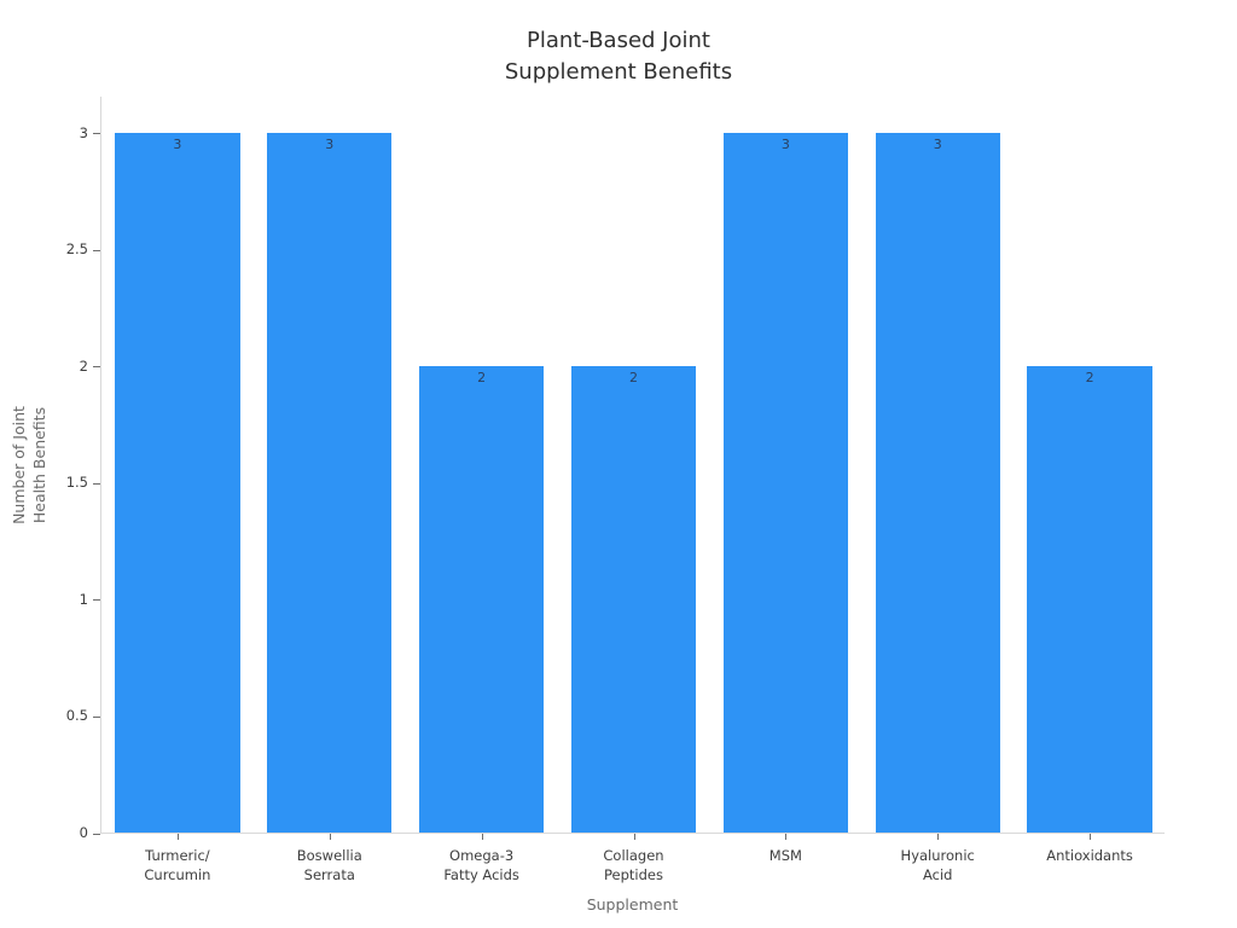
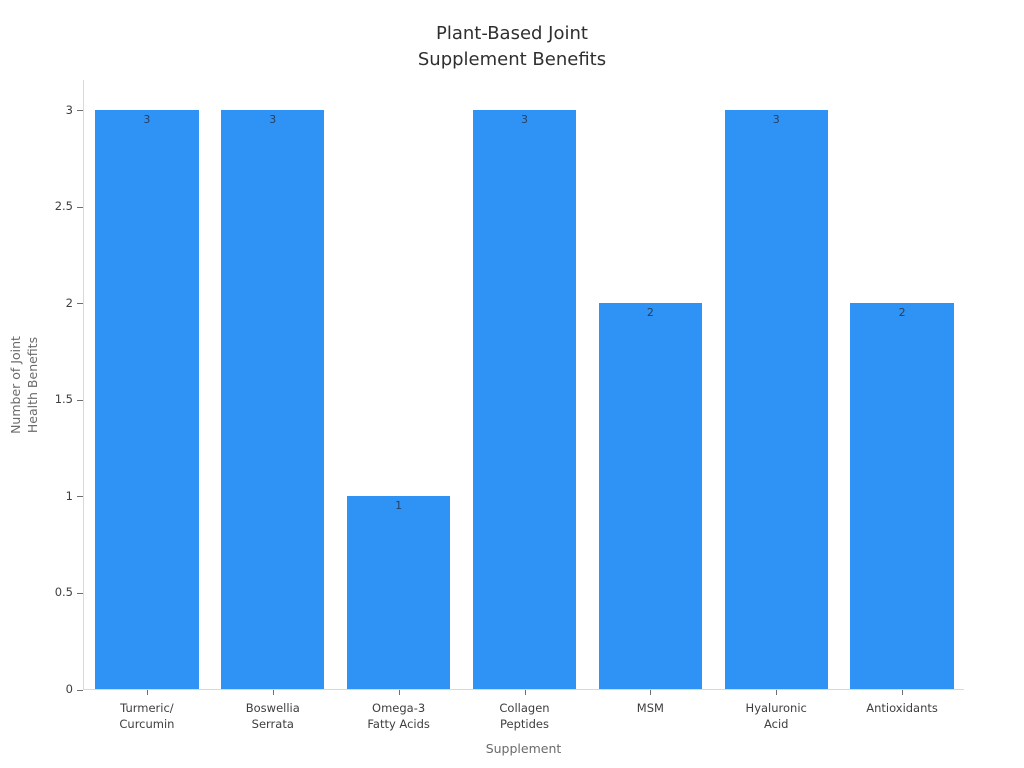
Omega-3 Fatty Acids: 2 -> 1
Collagen Peptides: 2 -> 3
MSM: 3 -> 2
